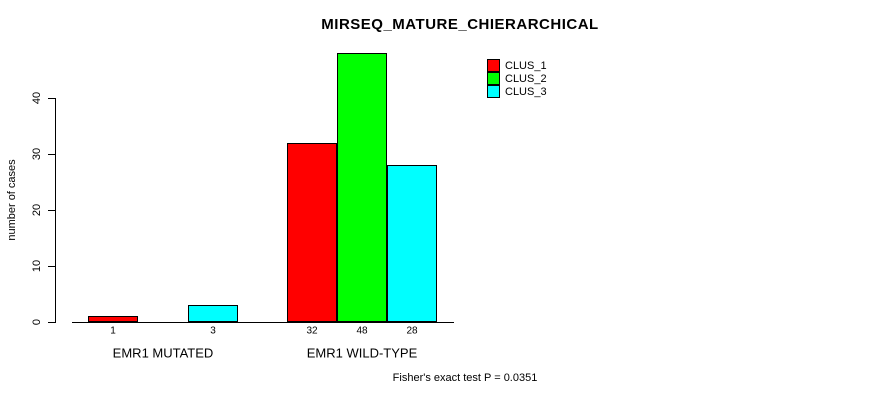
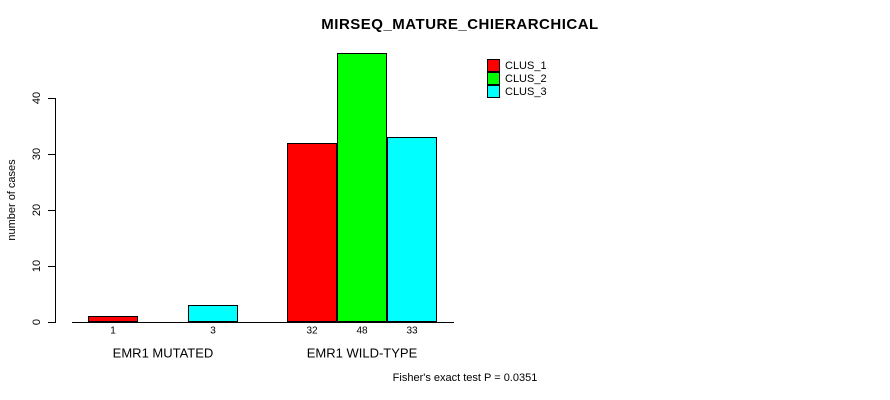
CLUS_3/EMR1 WILD-TYPE: 28 -> 33
